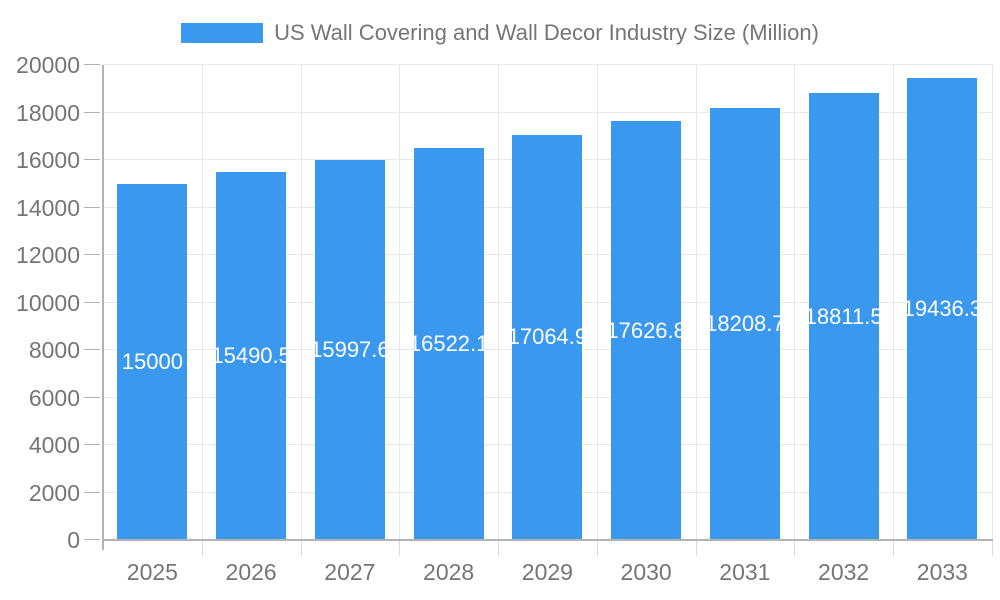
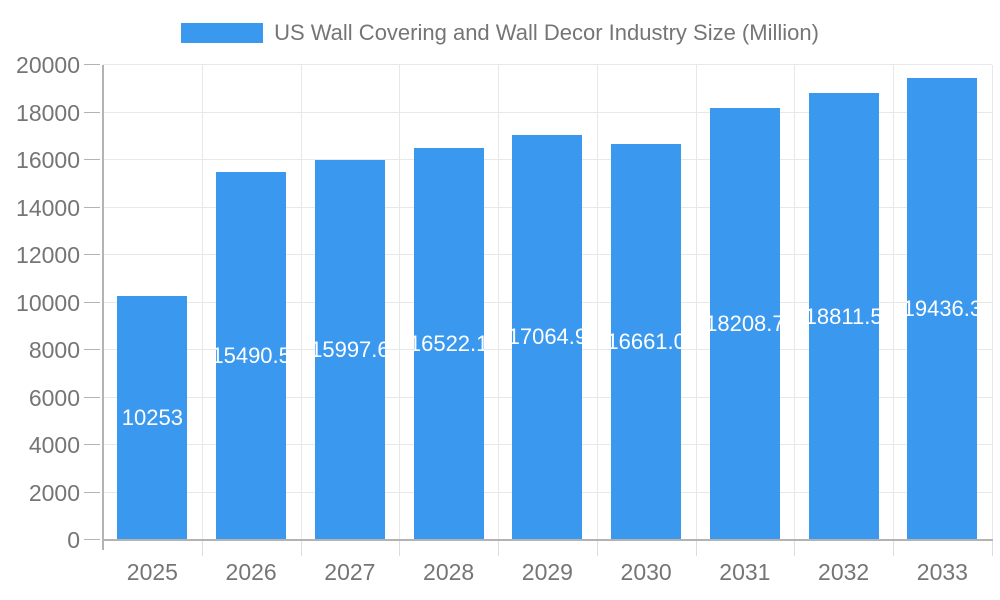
2025: 15000 -> 10253
2030: 17626.8 -> 16661.0
